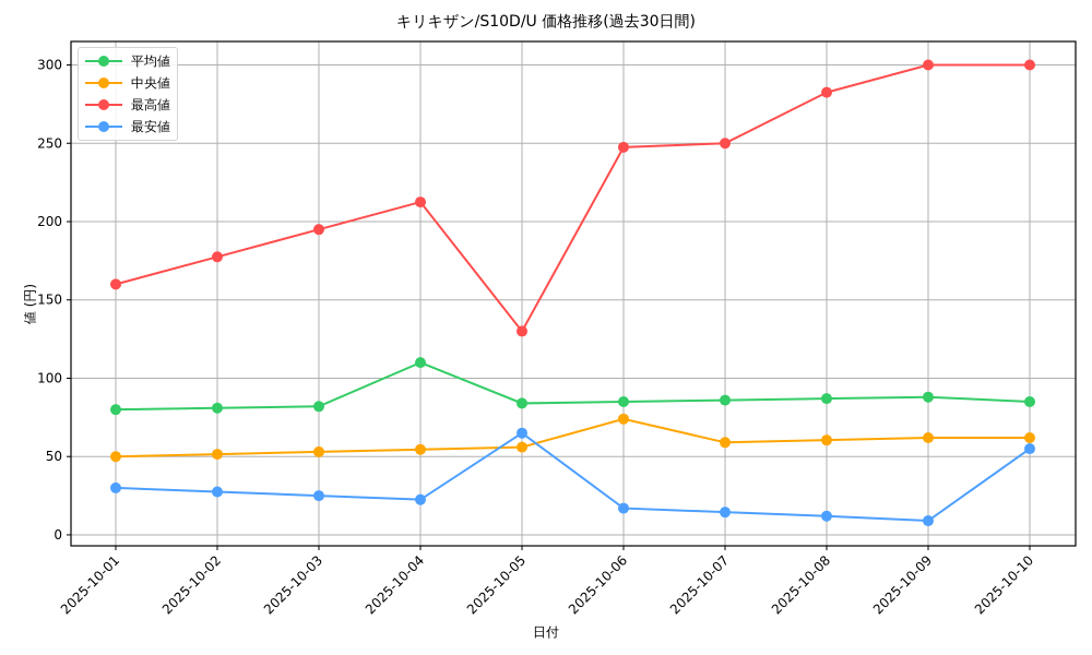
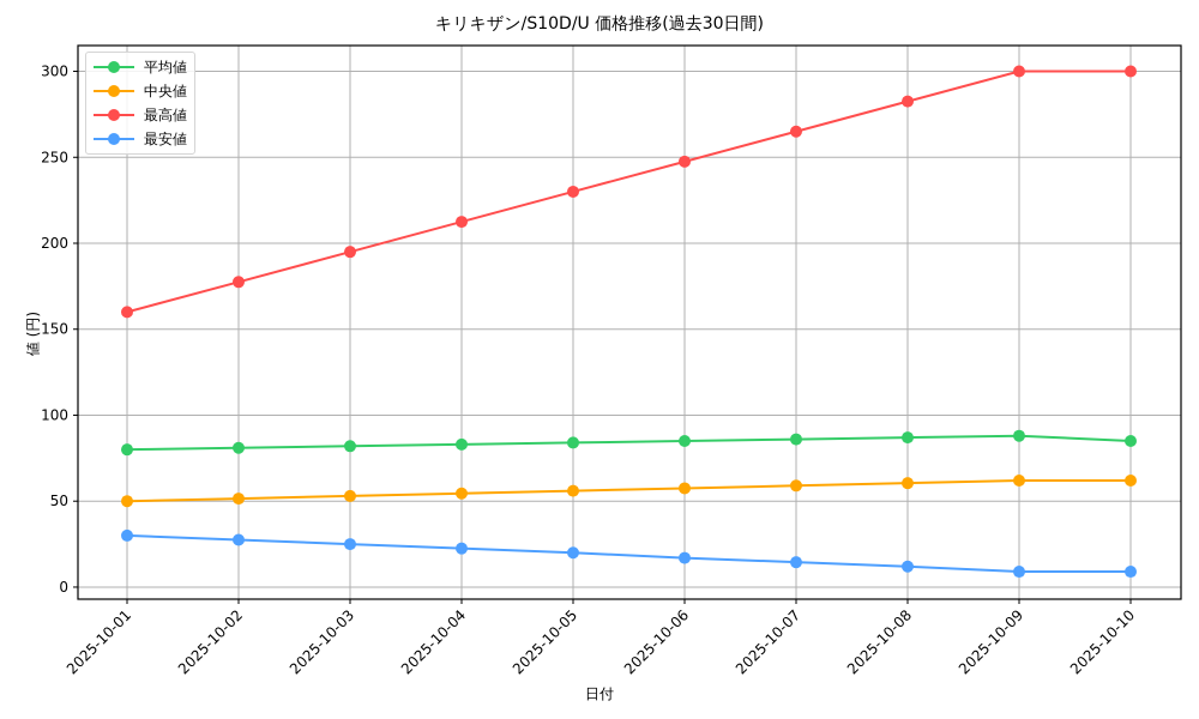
平均値/2025-10-04: 110 -> 83
最高値/2025-10-05: 130 -> 230
最安値/2025-10-05: 65 -> 20
中央値/2025-10-06: 74 -> 58
最高値/2025-10-07: 250 -> 265
最安値/2025-10-10: 55 -> 9
